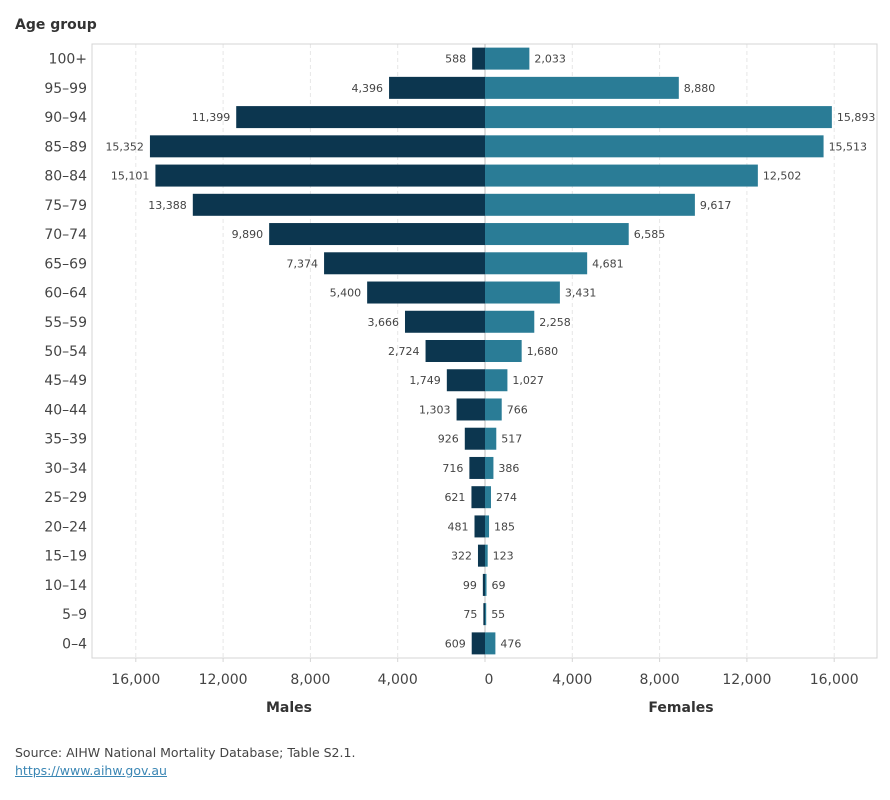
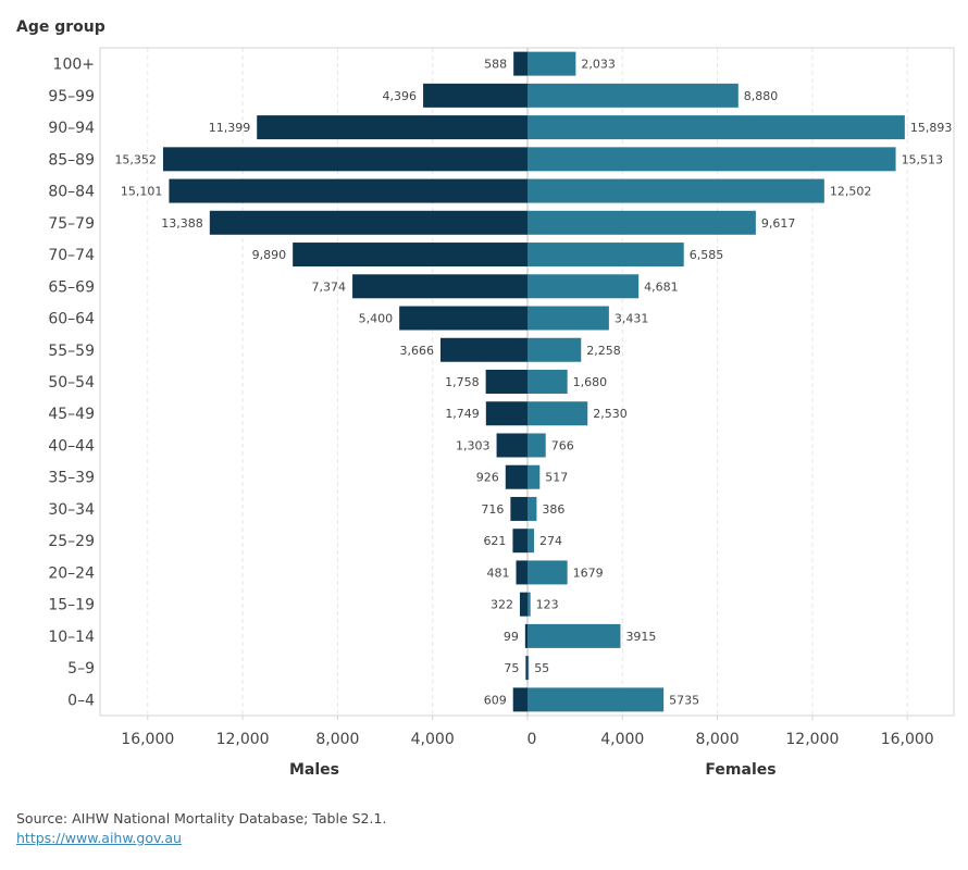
Males/50–54: 2,724 -> 1,758
Females/45–49: 1,027 -> 2,530
Females/20–24: 185 -> 1679
Females/10–14: 69 -> 3915
Females/0–4: 476 -> 5735
